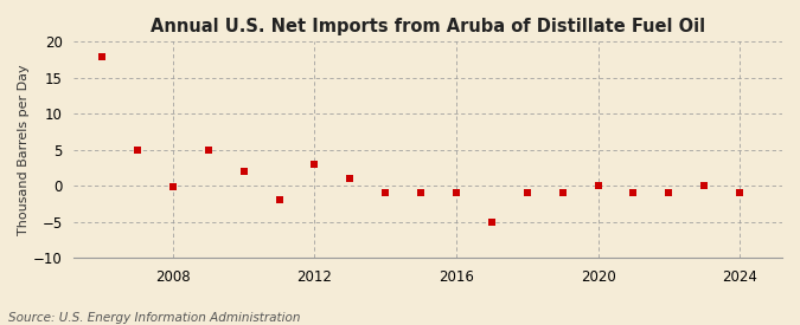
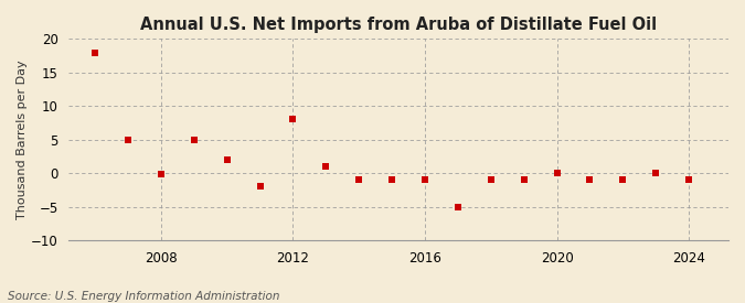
2012: 3.0 -> 8.0
